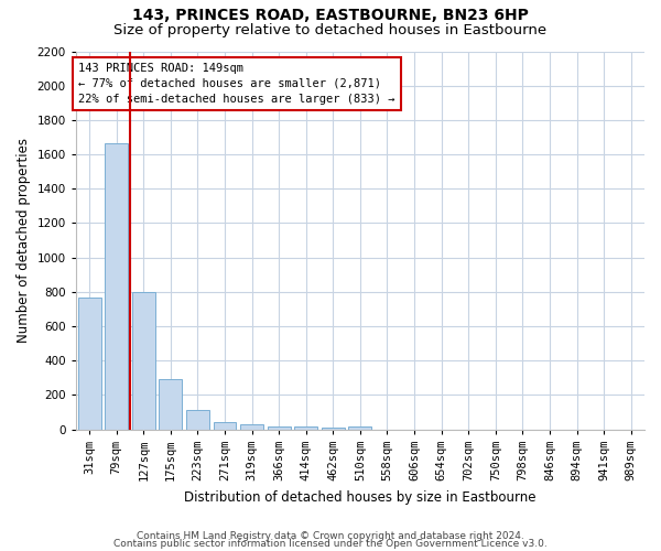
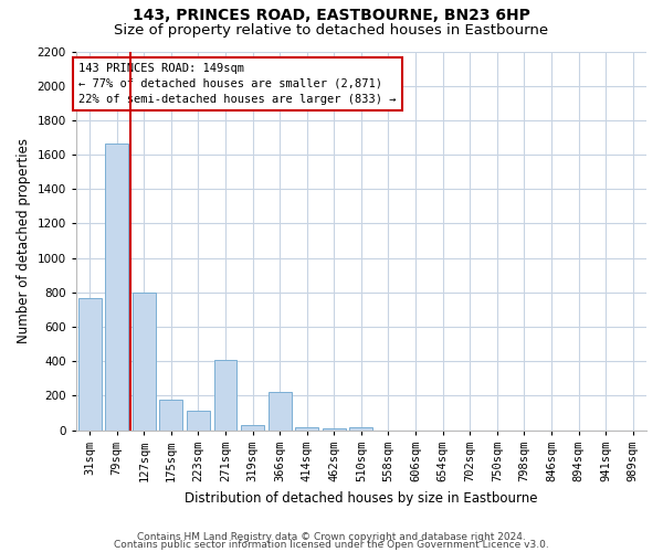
175sqm: 300 -> 180
271sqm: 40 -> 410
366sqm: 20 -> 220
